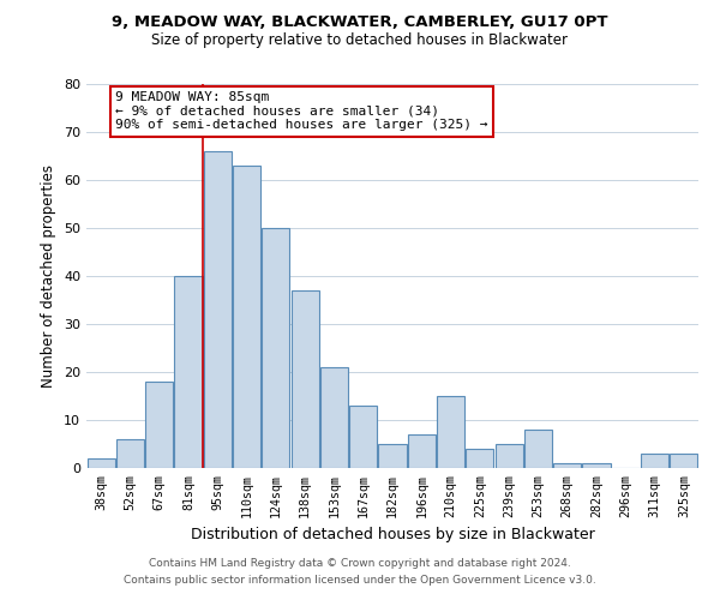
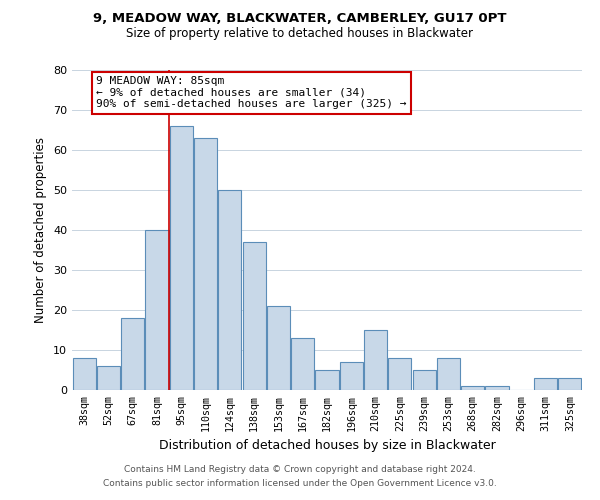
38sqm: 2 -> 8
225sqm: 4 -> 8
